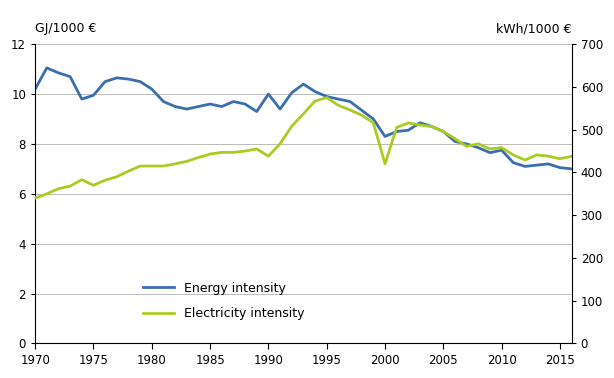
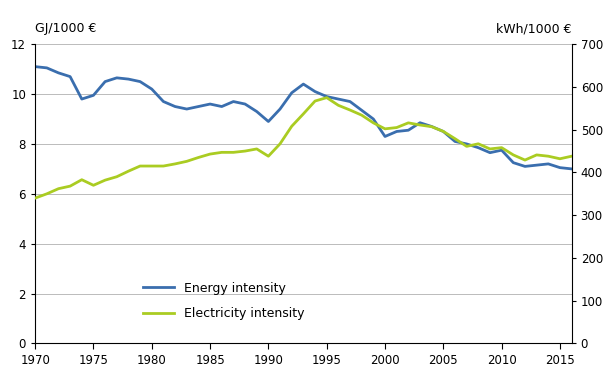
Energy intensity/1970: 10.20 -> 11.10
Energy intensity/1990: 10.00 -> 8.90
Electricity intensity/2000: 420 -> 502
